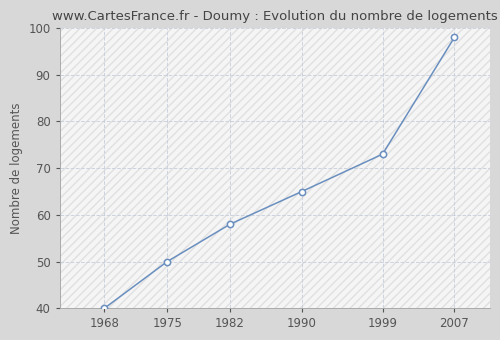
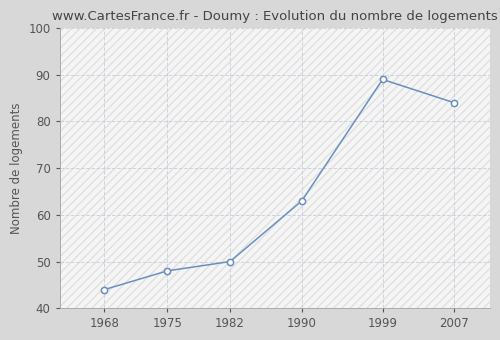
1968: 40 -> 44
1975: 50 -> 48
1982: 58 -> 50
1990: 65 -> 63
1999: 73 -> 89
2007: 98 -> 84
